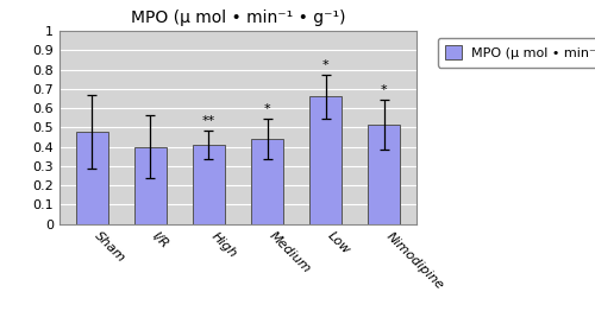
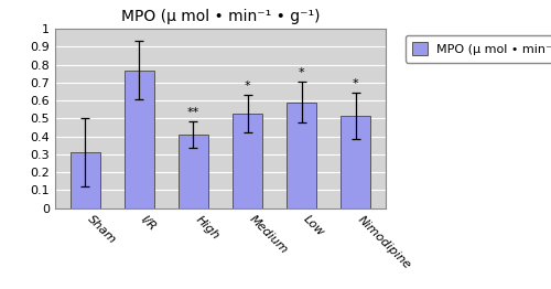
Sham: 0.48 -> 0.31
I/R: 0.40 -> 0.77
Medium: 0.44 -> 0.53
Low: 0.66 -> 0.59
